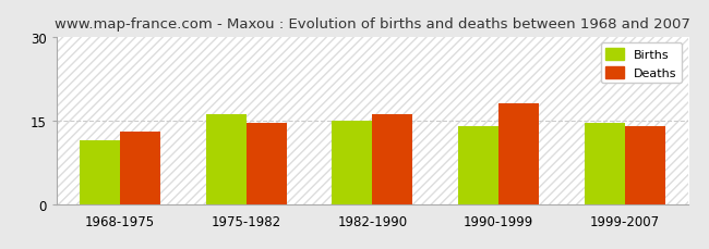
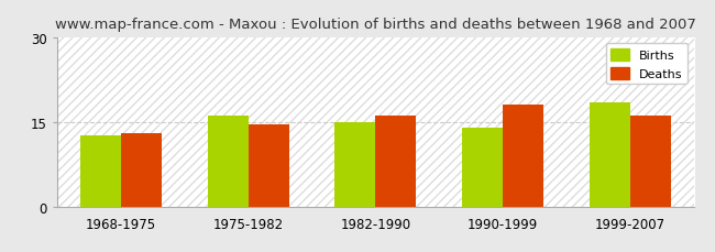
Births/1968-1975: 11.4 -> 12.5
Births/1999-2007: 14.6 -> 18.5
Deaths/1999-2007: 14.0 -> 16.0
